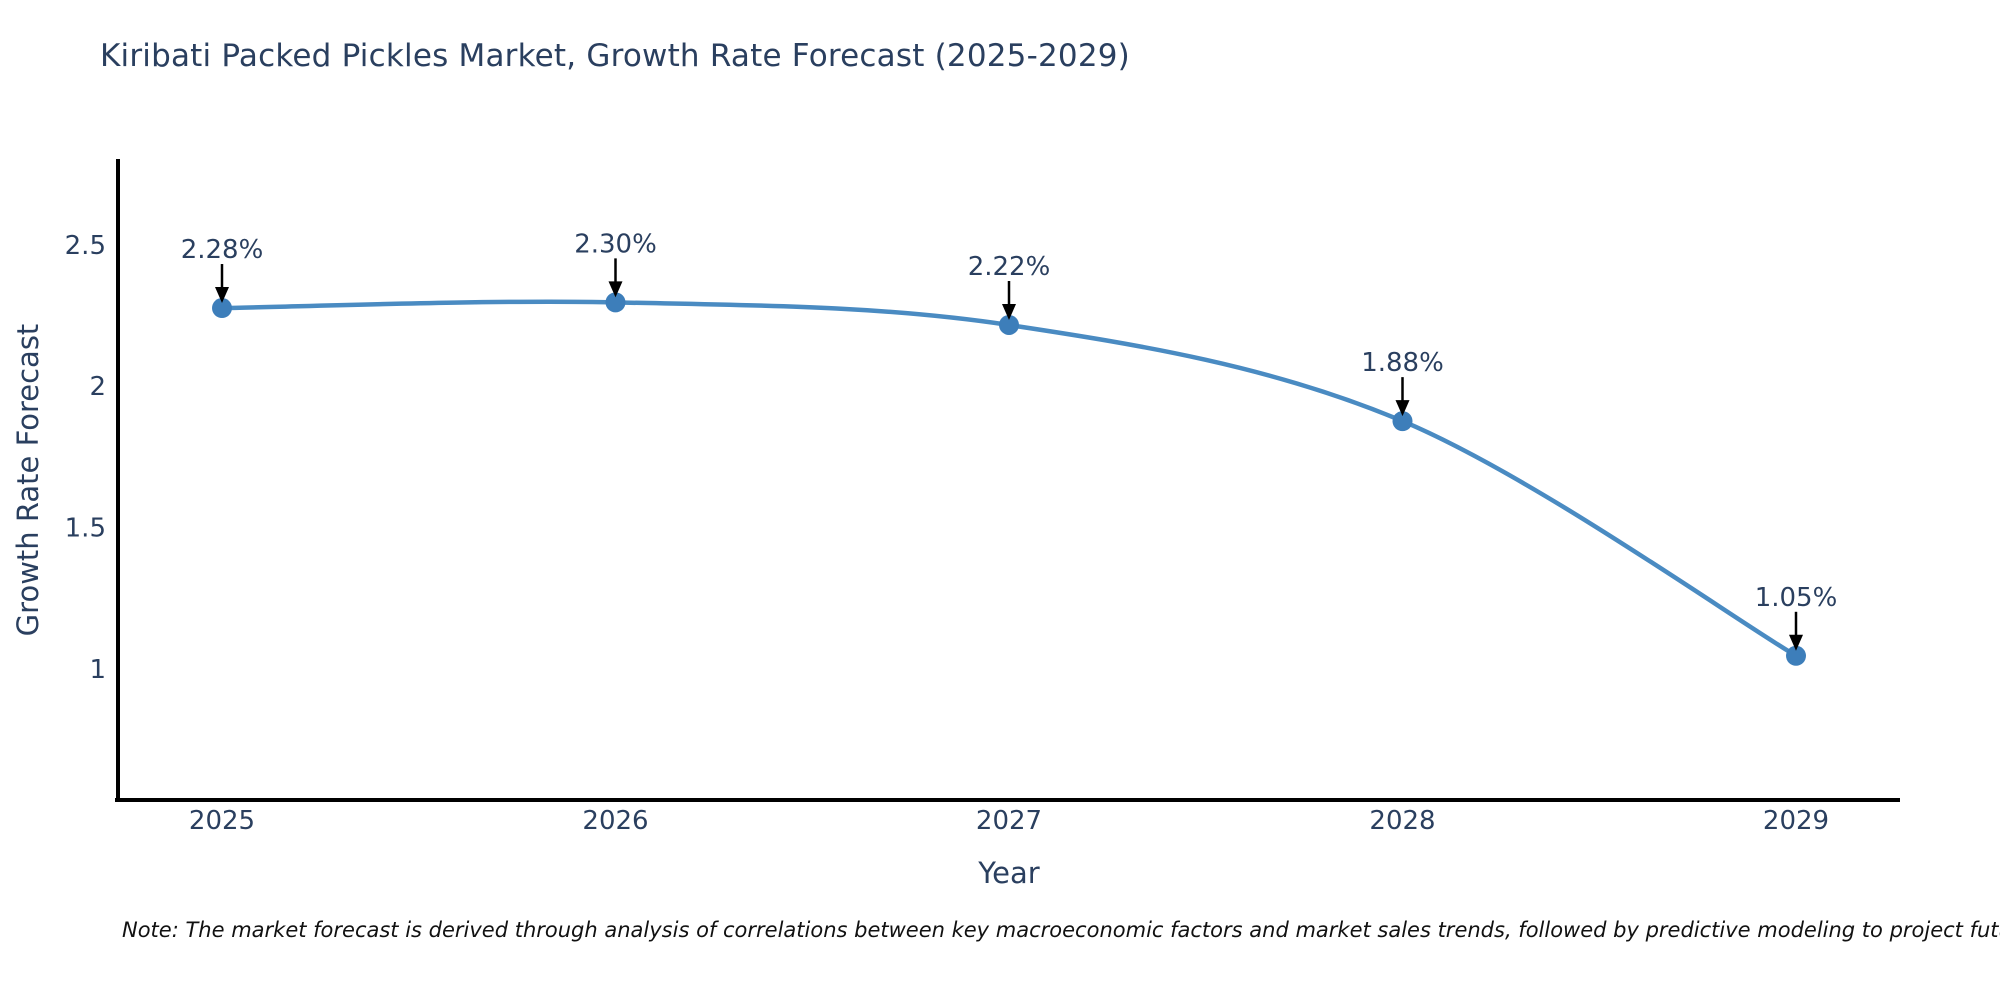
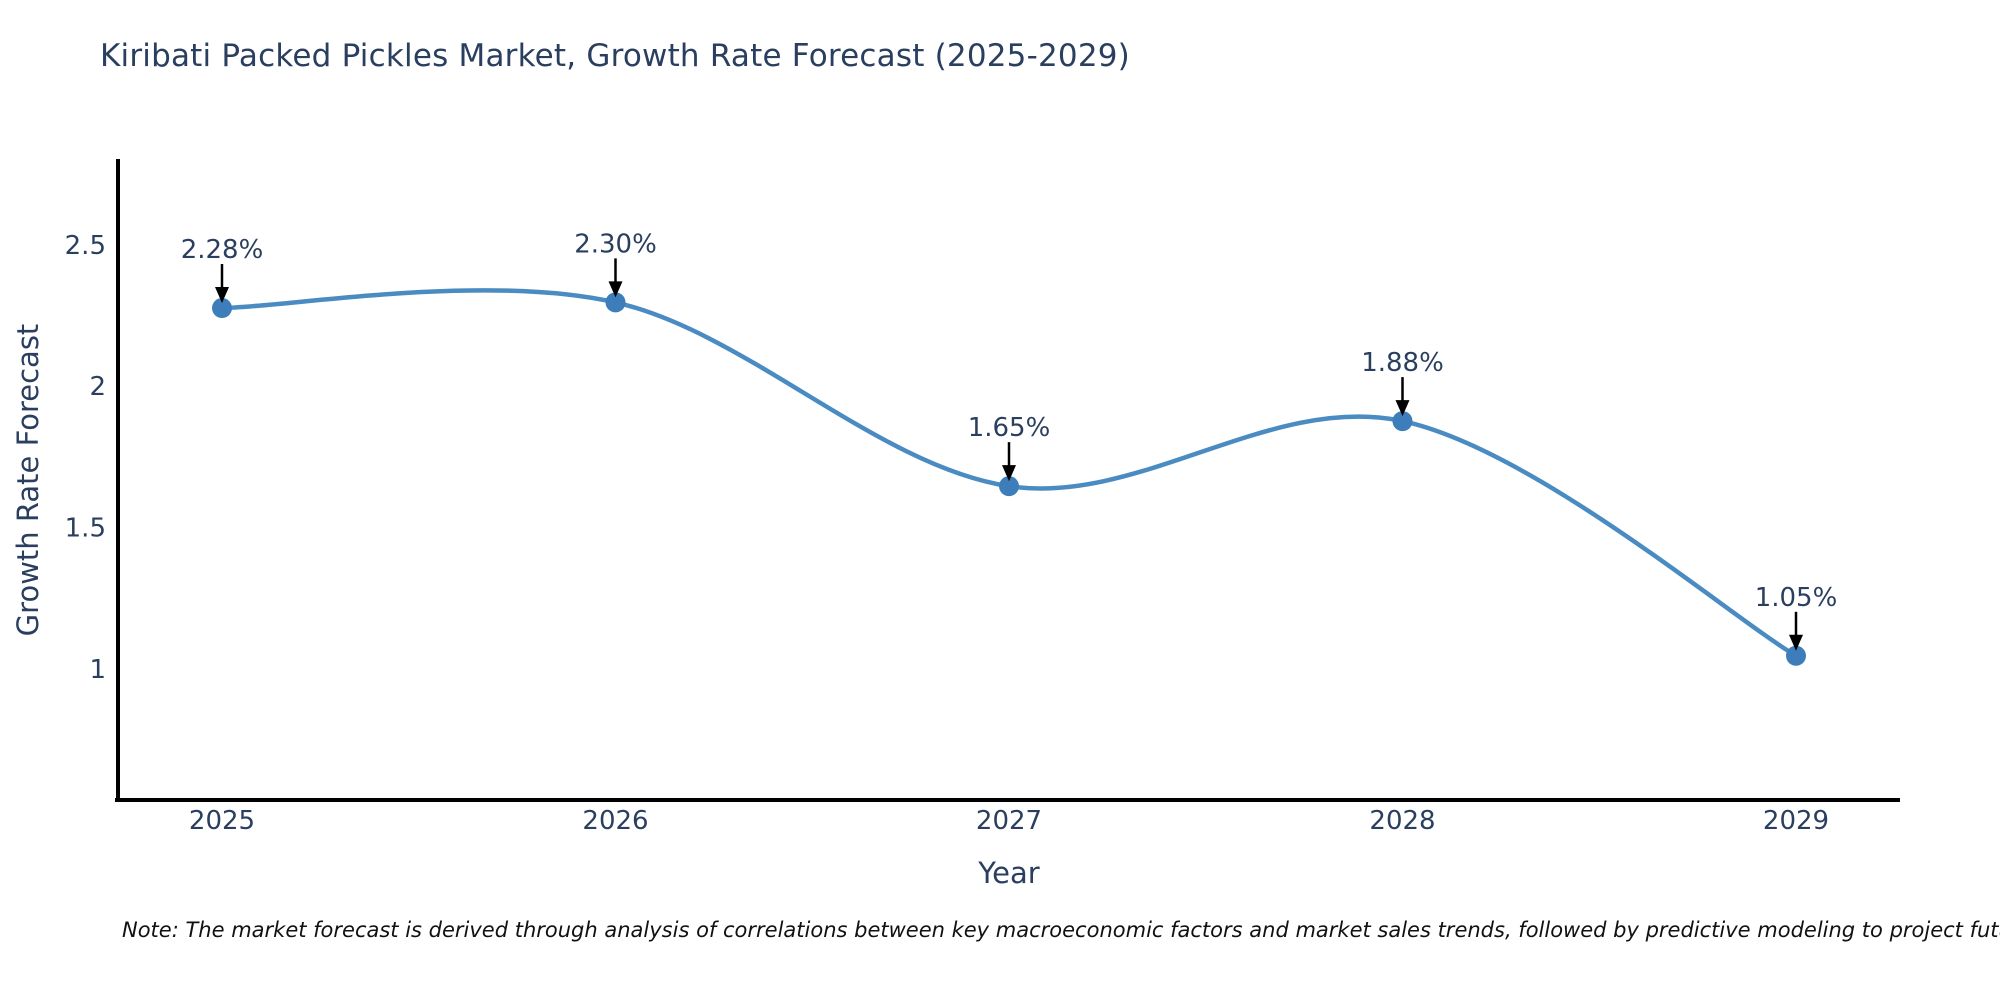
2027: 2.22% -> 1.65%
